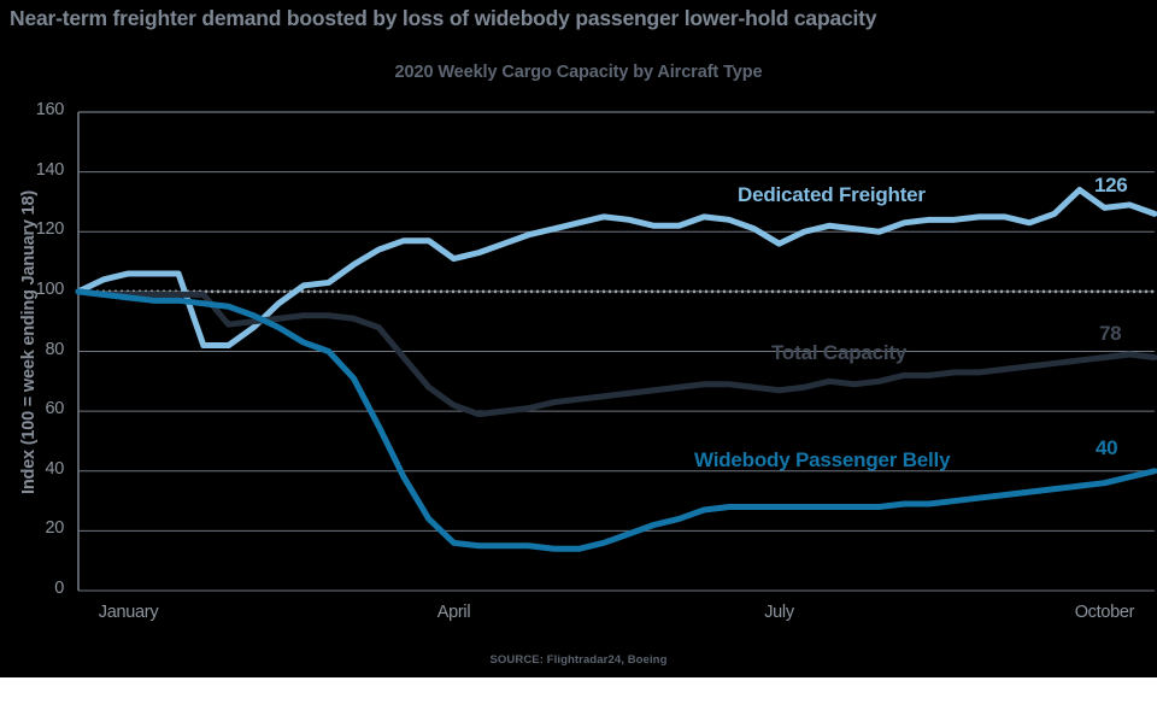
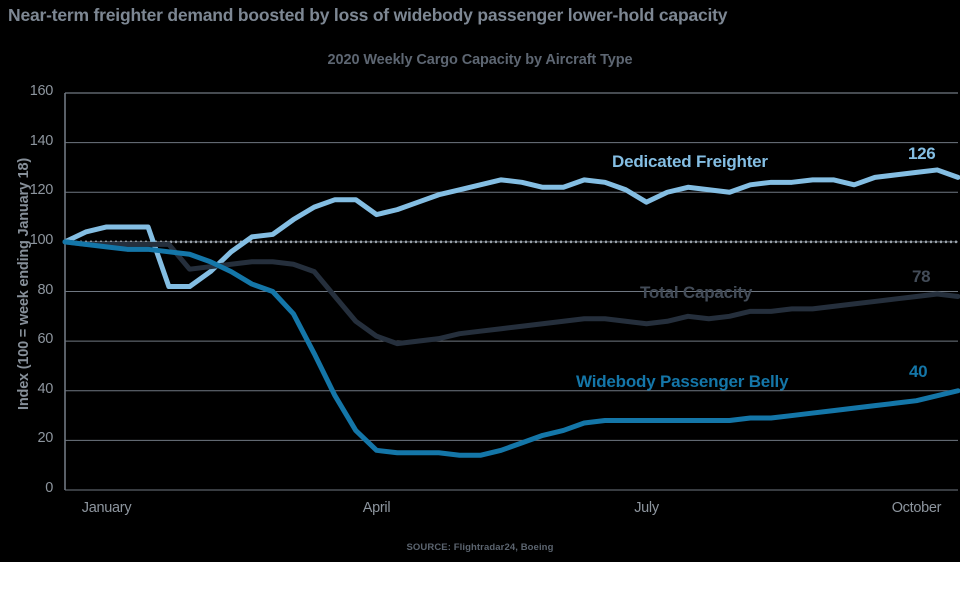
Dedicated Freighter/40: 134 -> 127
